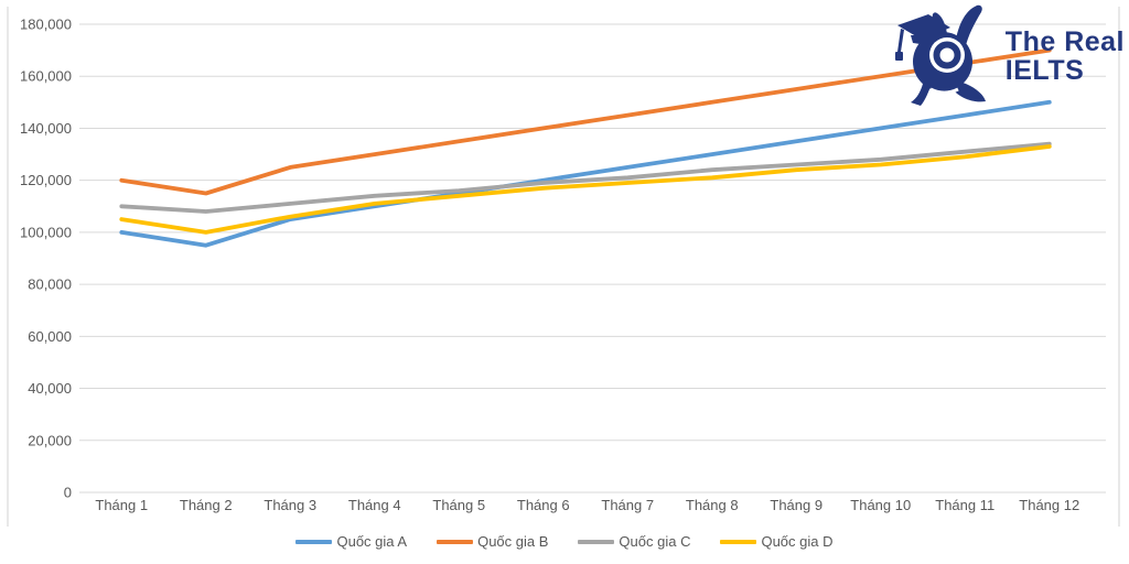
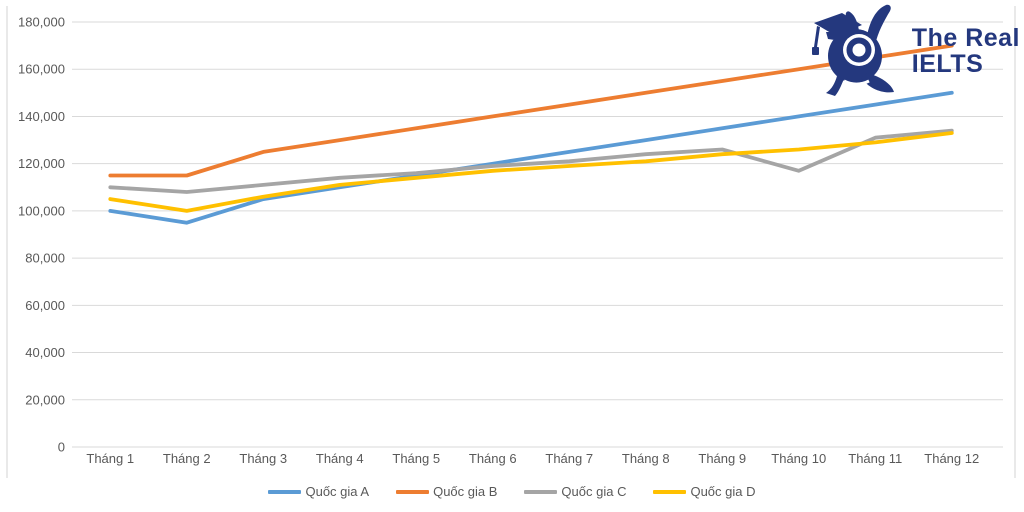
Quốc gia B/Tháng 1: 120000 -> 115000
Quốc gia C/Tháng 10: 128000 -> 117000
